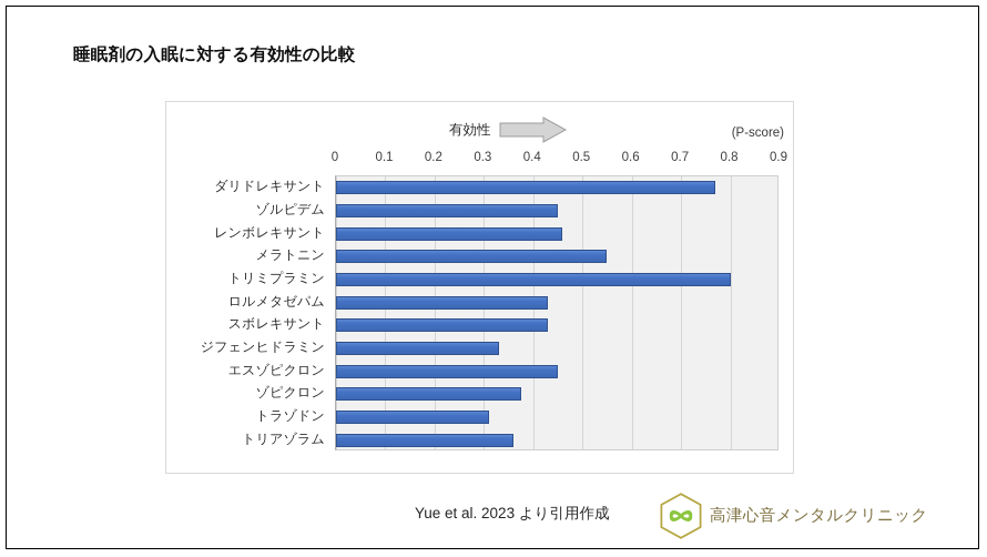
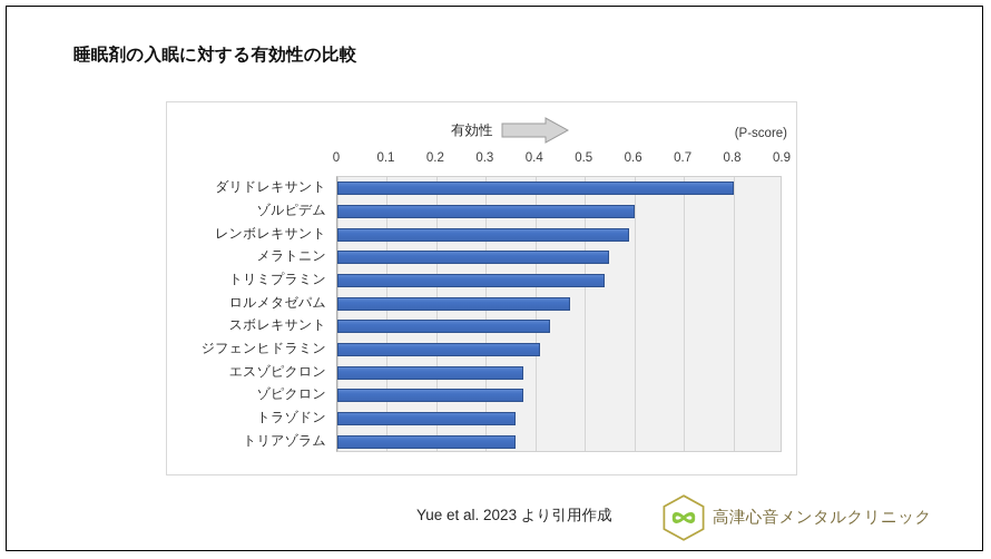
ダリドレキサント: 0.77 -> 0.80
ゾルピデム: 0.45 -> 0.60
レンボレキサント: 0.46 -> 0.59
トリミプラミン: 0.80 -> 0.54
ロルメタゼパム: 0.43 -> 0.47
ジフェンヒドラミン: 0.33 -> 0.41
エスゾピクロン: 0.45 -> 0.38
トラゾドン: 0.31 -> 0.36
